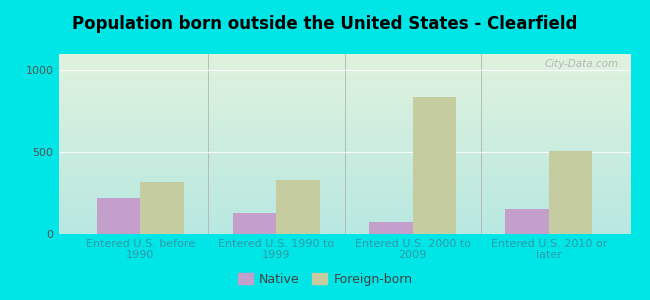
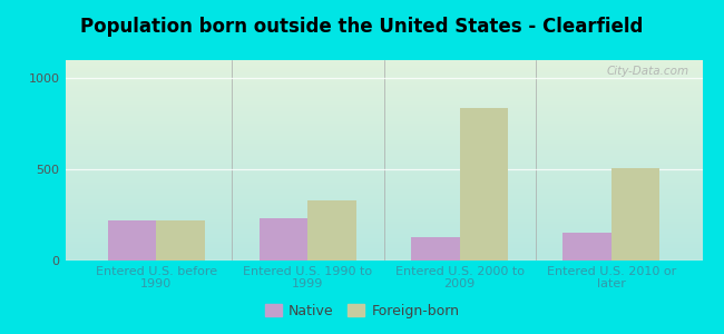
Foreign-born/Entered U.S. before 1990: 320 -> 220
Native/Entered U.S. 1990 to 1999: 130 -> 230
Native/Entered U.S. 2000 to 2009: 80 -> 130
